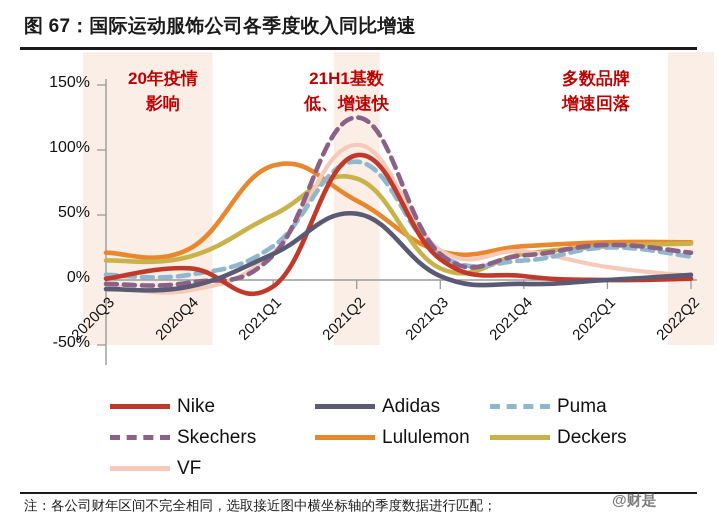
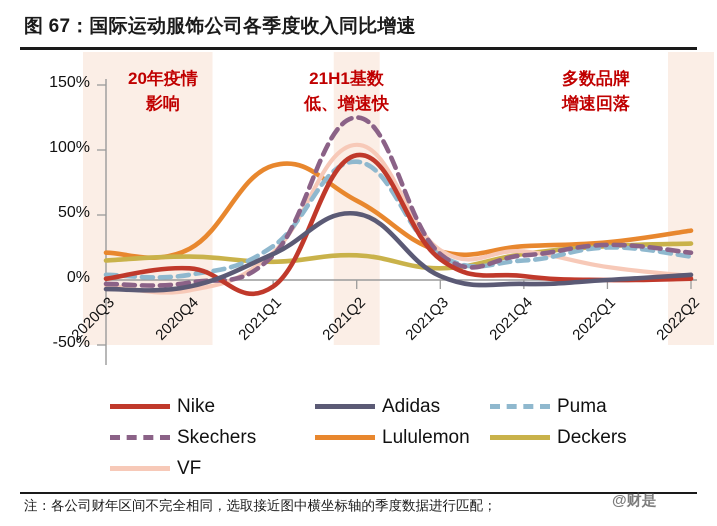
Deckers/2021Q1: 50% -> 14%
Deckers/2021Q2: 78% -> 19%
Lululemon/2022Q2: 29% -> 38%
